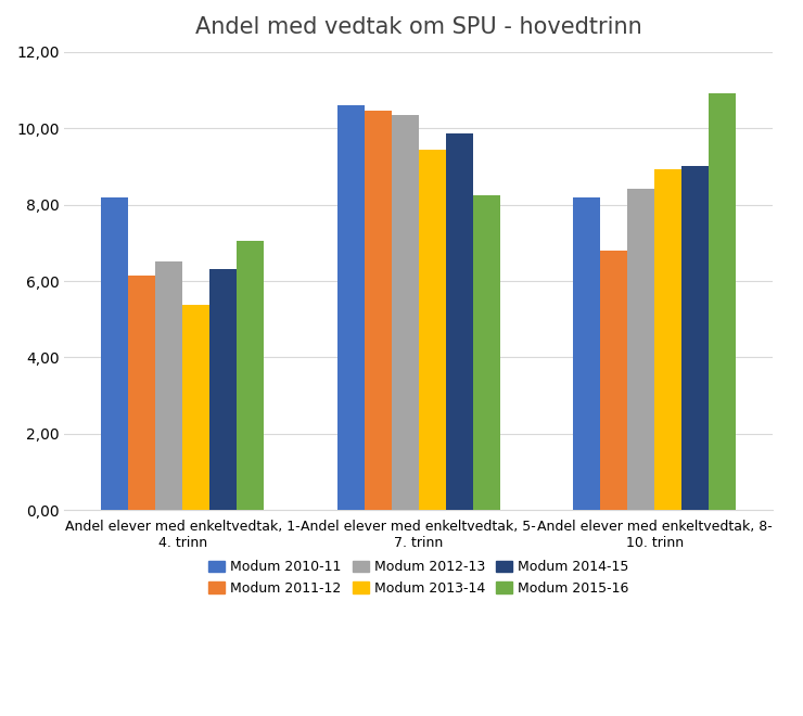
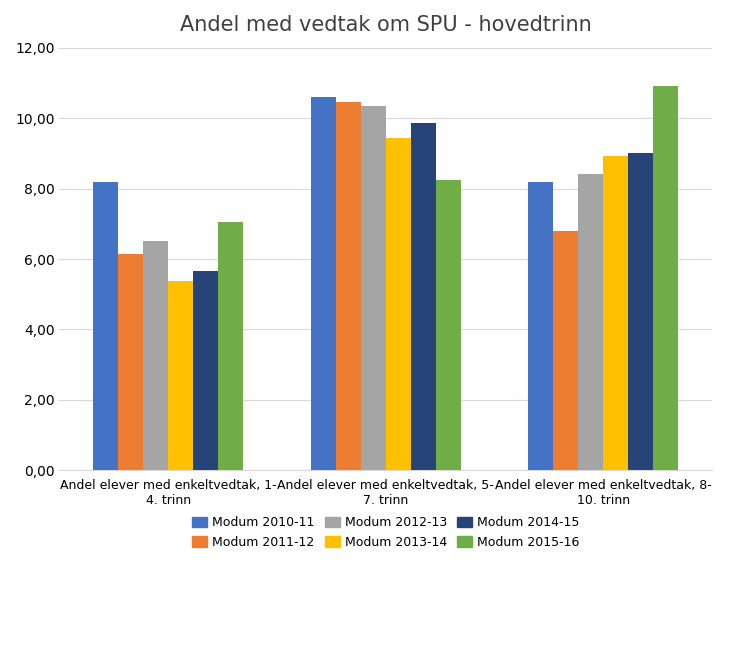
Modum 2014-15/Andel elever med enkeltvedtak, 1- 4. trinn: 6,30 -> 5,65
